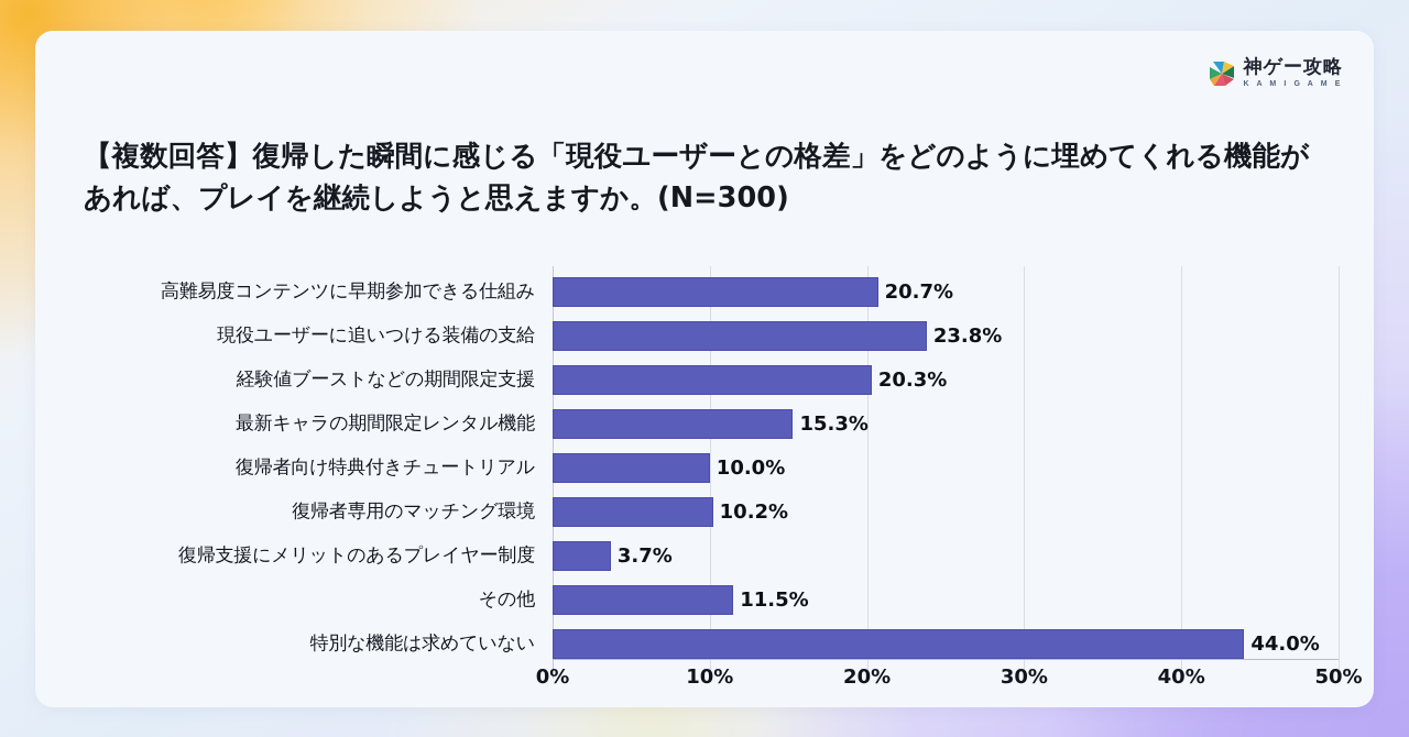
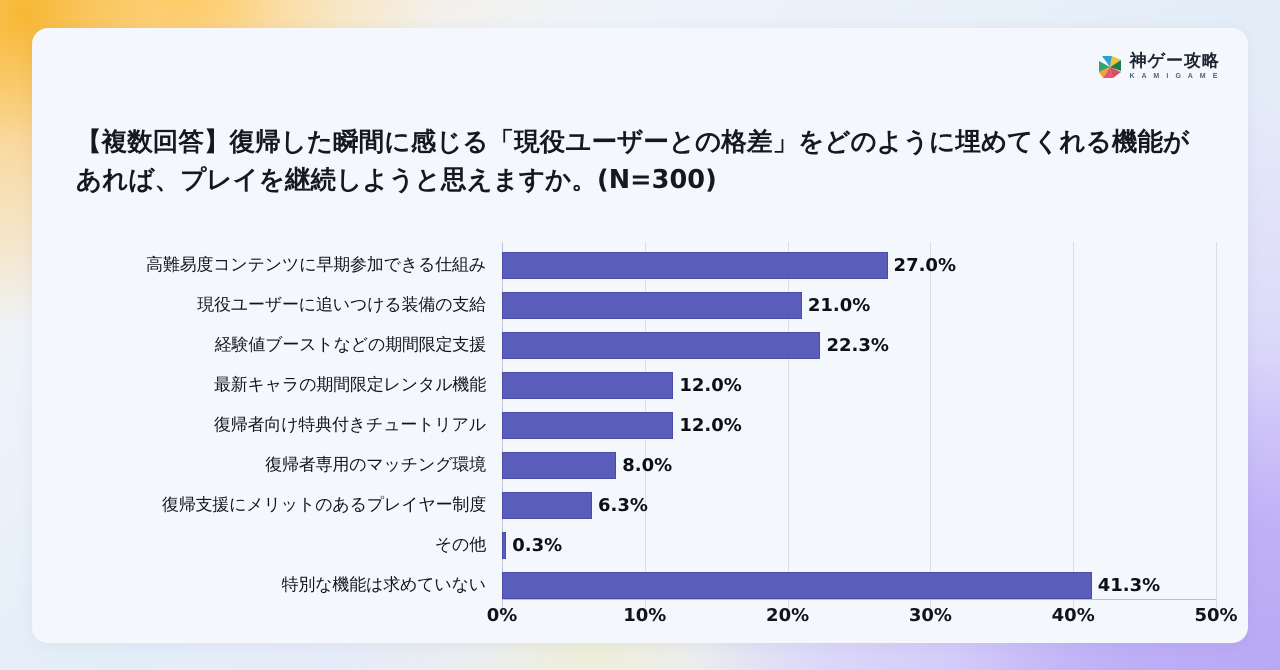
高難易度コンテンツに早期参加できる仕組み: 20.7% -> 27.0%
現役ユーザーに追いつける装備の支給: 23.8% -> 21.0%
経験値ブーストなどの期間限定支援: 20.3% -> 22.3%
最新キャラの期間限定レンタル機能: 15.3% -> 12.0%
復帰者向け特典付きチュートリアル: 10.0% -> 12.0%
復帰者専用のマッチング環境: 10.2% -> 8.0%
復帰支援にメリットのあるプレイヤー制度: 3.7% -> 6.3%
その他: 11.5% -> 0.3%
特別な機能は求めていない: 44.0% -> 41.3%
